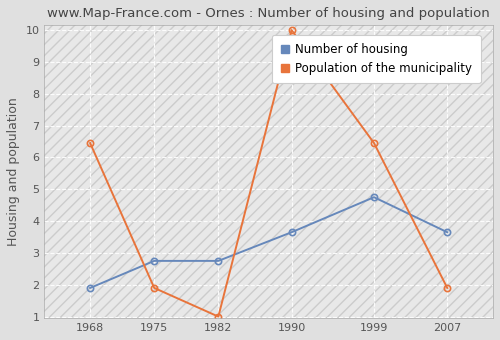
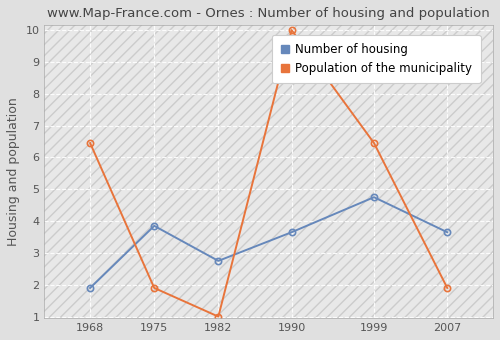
Number of housing/1975: 2.75 -> 3.85
